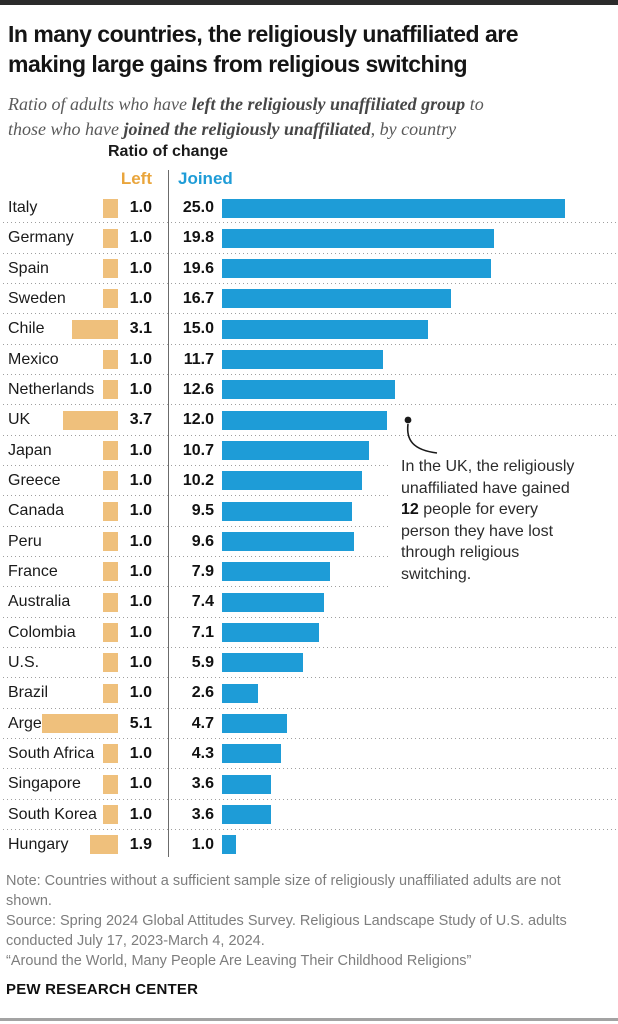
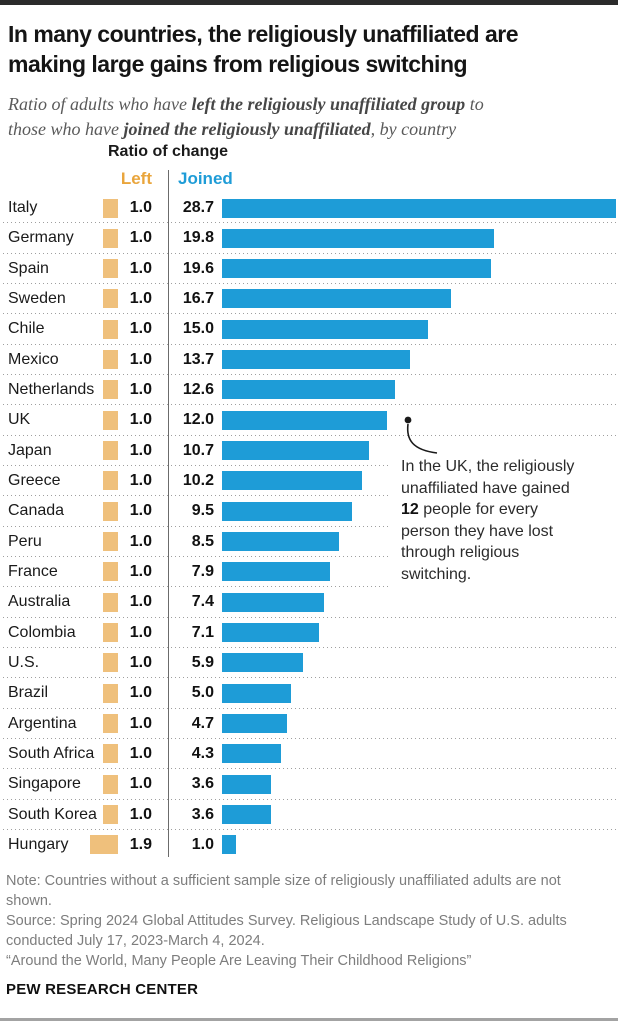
Joined/Italy: 25.0 -> 28.7
Left/Chile: 3.1 -> 1.0
Joined/Mexico: 11.7 -> 13.7
Left/UK: 3.7 -> 1.0
Joined/Peru: 9.6 -> 8.5
Joined/Brazil: 2.6 -> 5.0
Left/Argentina: 5.1 -> 1.0
